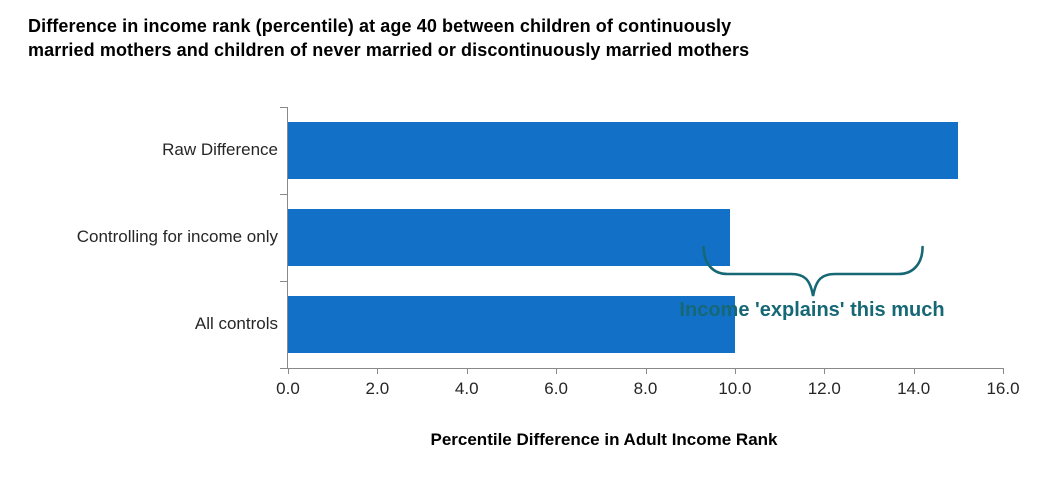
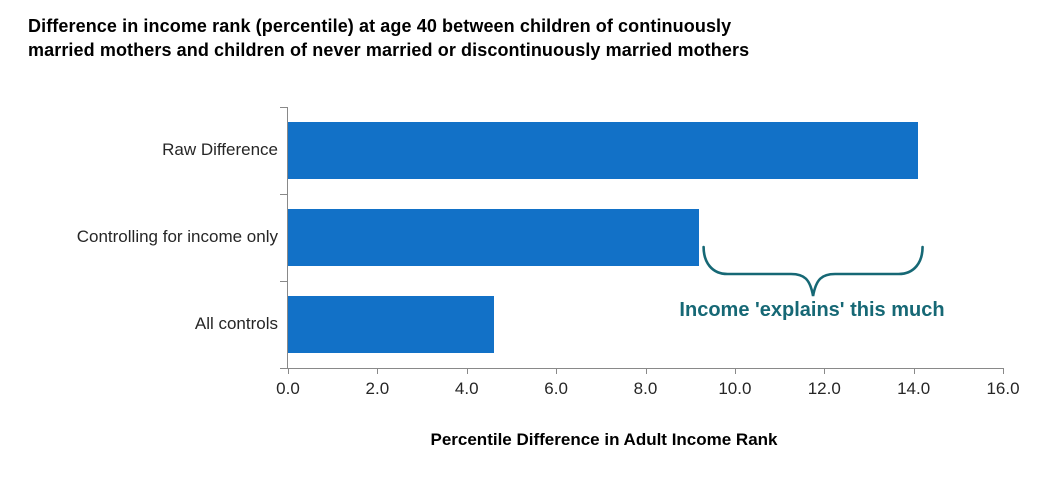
Raw Difference: 15.0 -> 14.1
Controlling for income only: 9.9 -> 9.2
All controls: 10.0 -> 4.6
